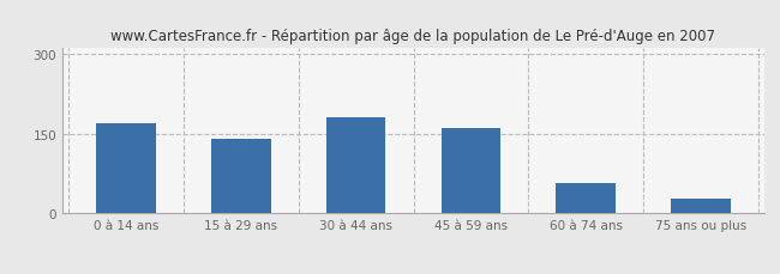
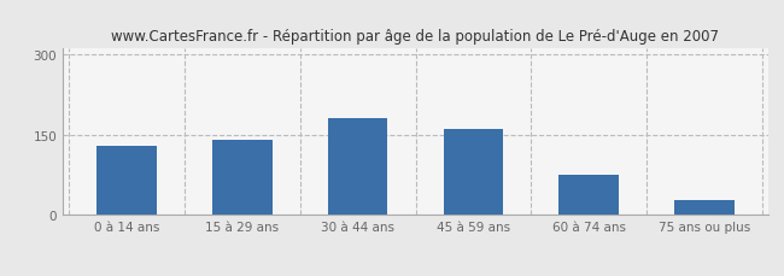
0 à 14 ans: 170 -> 130
60 à 74 ans: 57 -> 75
